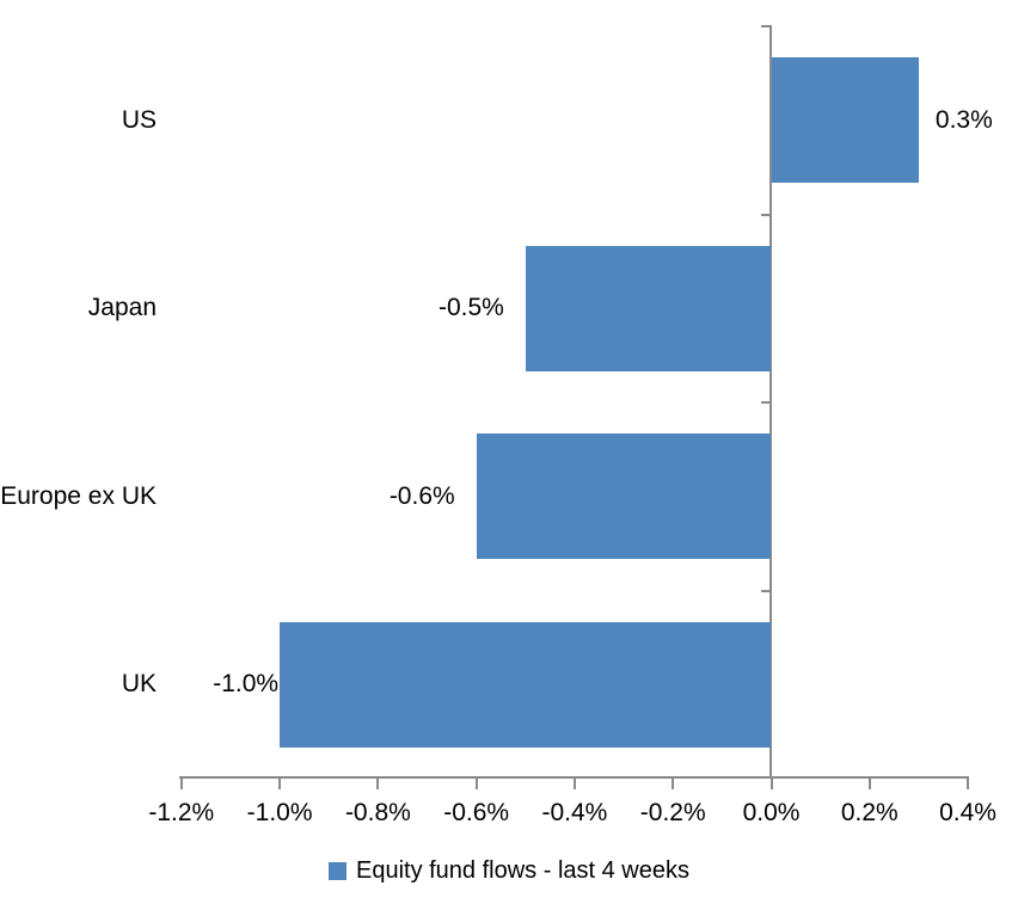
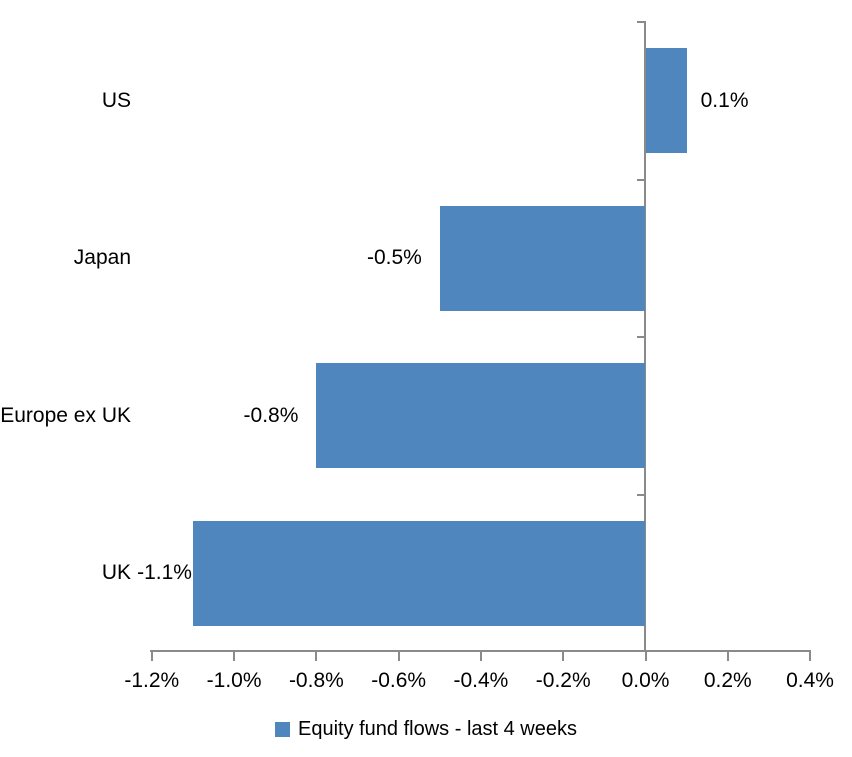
US: 0.3% -> 0.1%
Europe ex UK: -0.6% -> -0.8%
UK: -1.0% -> -1.1%
